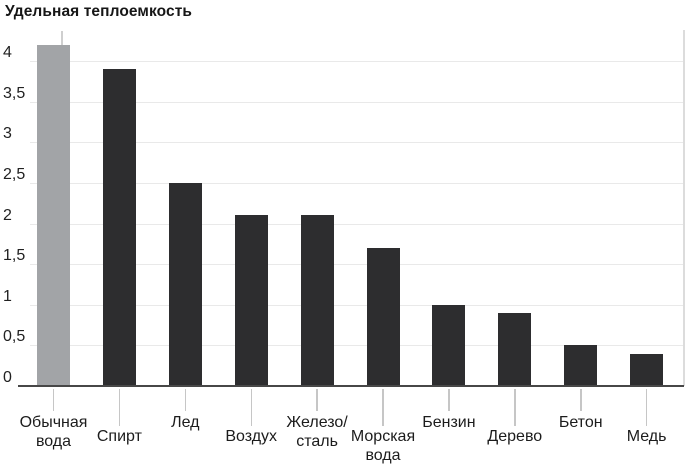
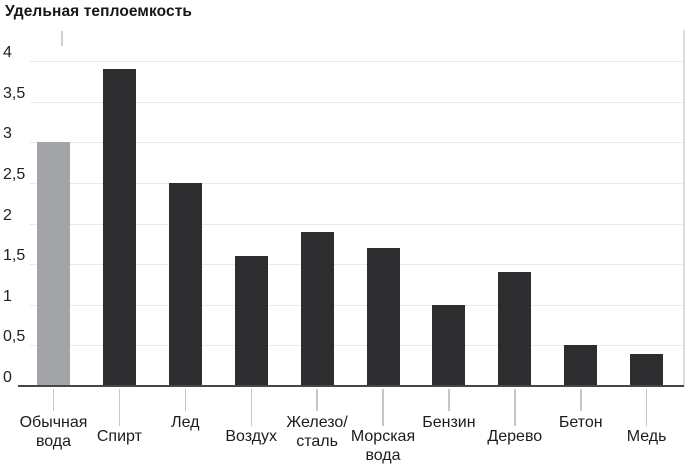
Обычная вода: 4.2 -> 3.0
Воздух: 2.1 -> 1.6
Железо/сталь: 2.1 -> 1.9
Дерево: 0.9 -> 1.4
